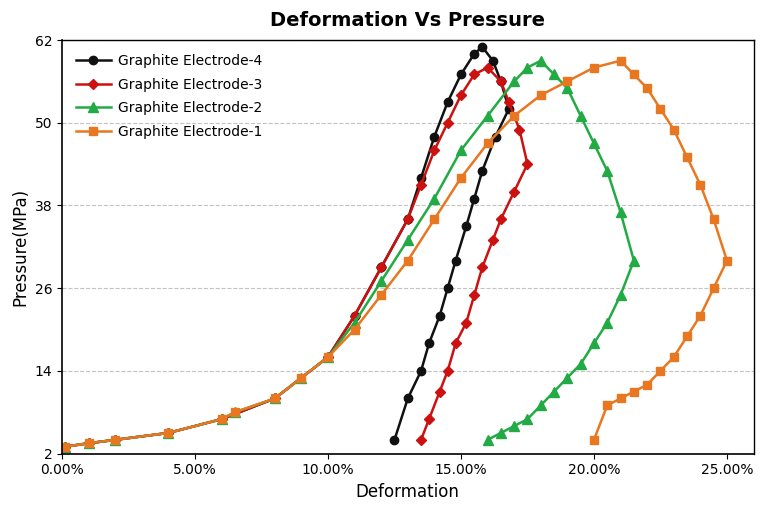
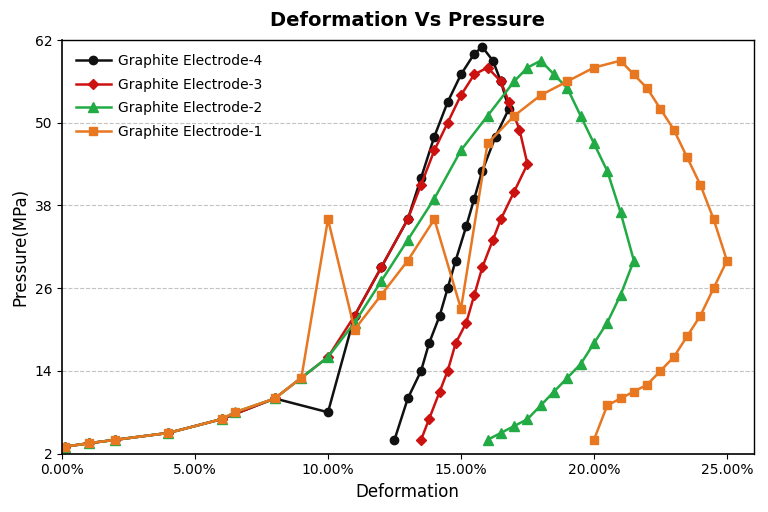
Graphite Electrode-4/10.00%: 16.0 -> 8.0
Graphite Electrode-1/10.00%: 16.0 -> 36.0
Graphite Electrode-1/15.00%: 42.0 -> 23.0
